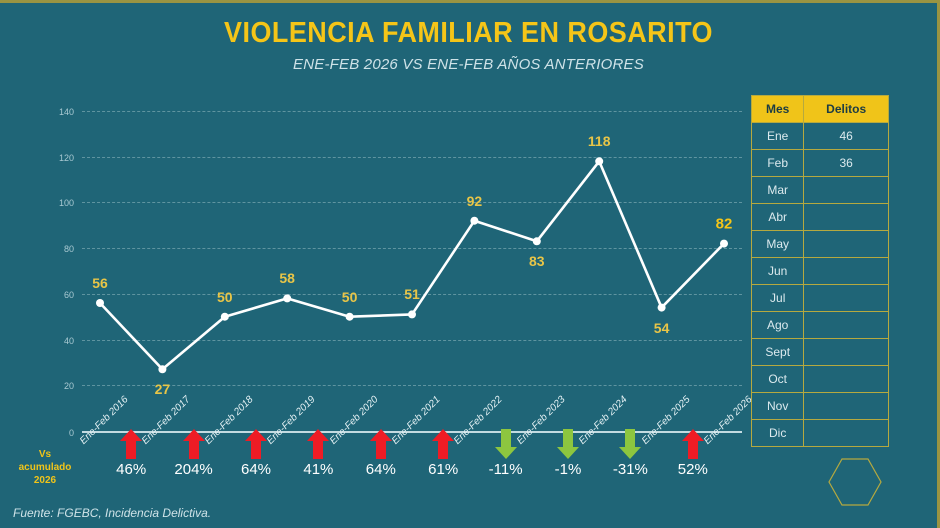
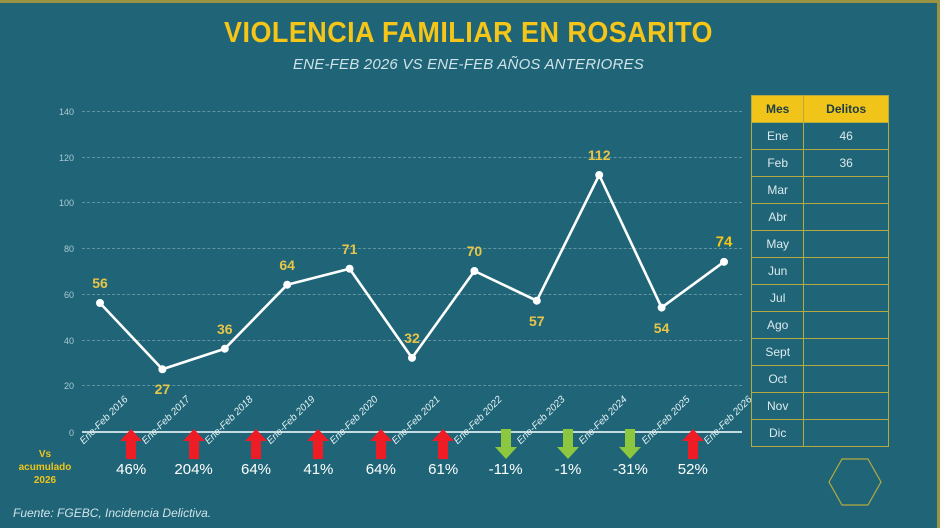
Ene-Feb 2018: 50 -> 36
Ene-Feb 2019: 58 -> 64
Ene-Feb 2020: 50 -> 71
Ene-Feb 2021: 51 -> 32
Ene-Feb 2022: 92 -> 70
Ene-Feb 2023: 83 -> 57
Ene-Feb 2024: 118 -> 112
Ene-Feb 2026: 82 -> 74
